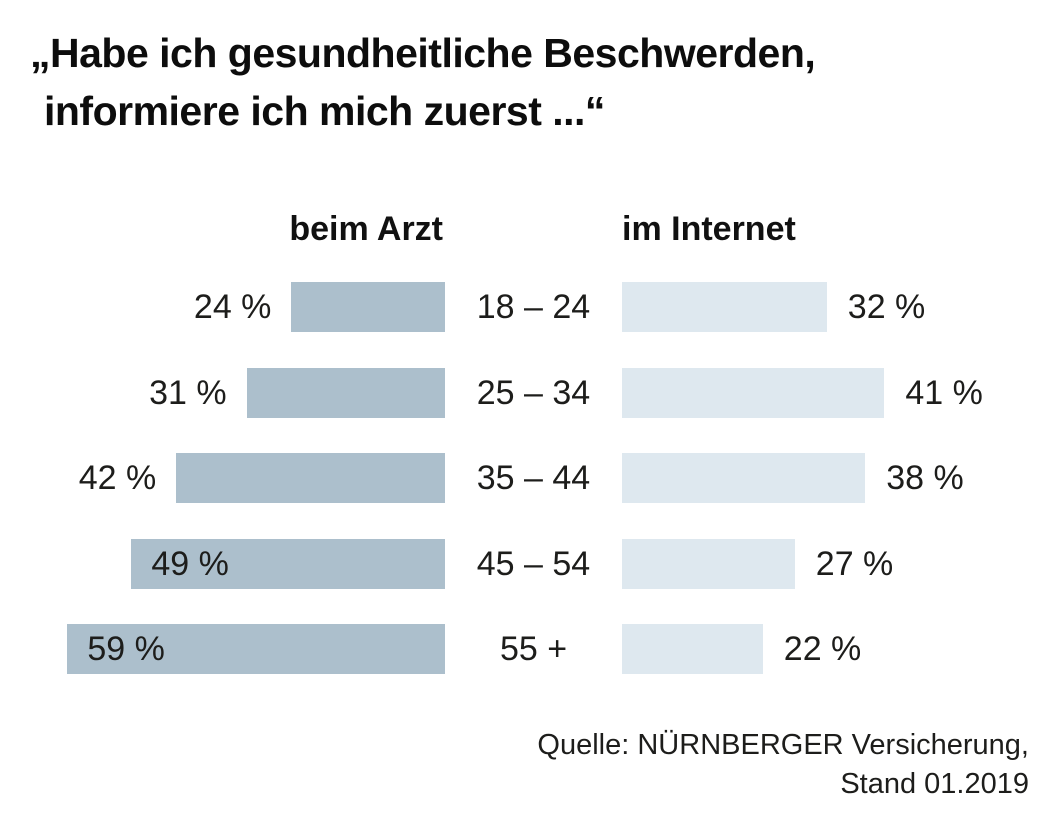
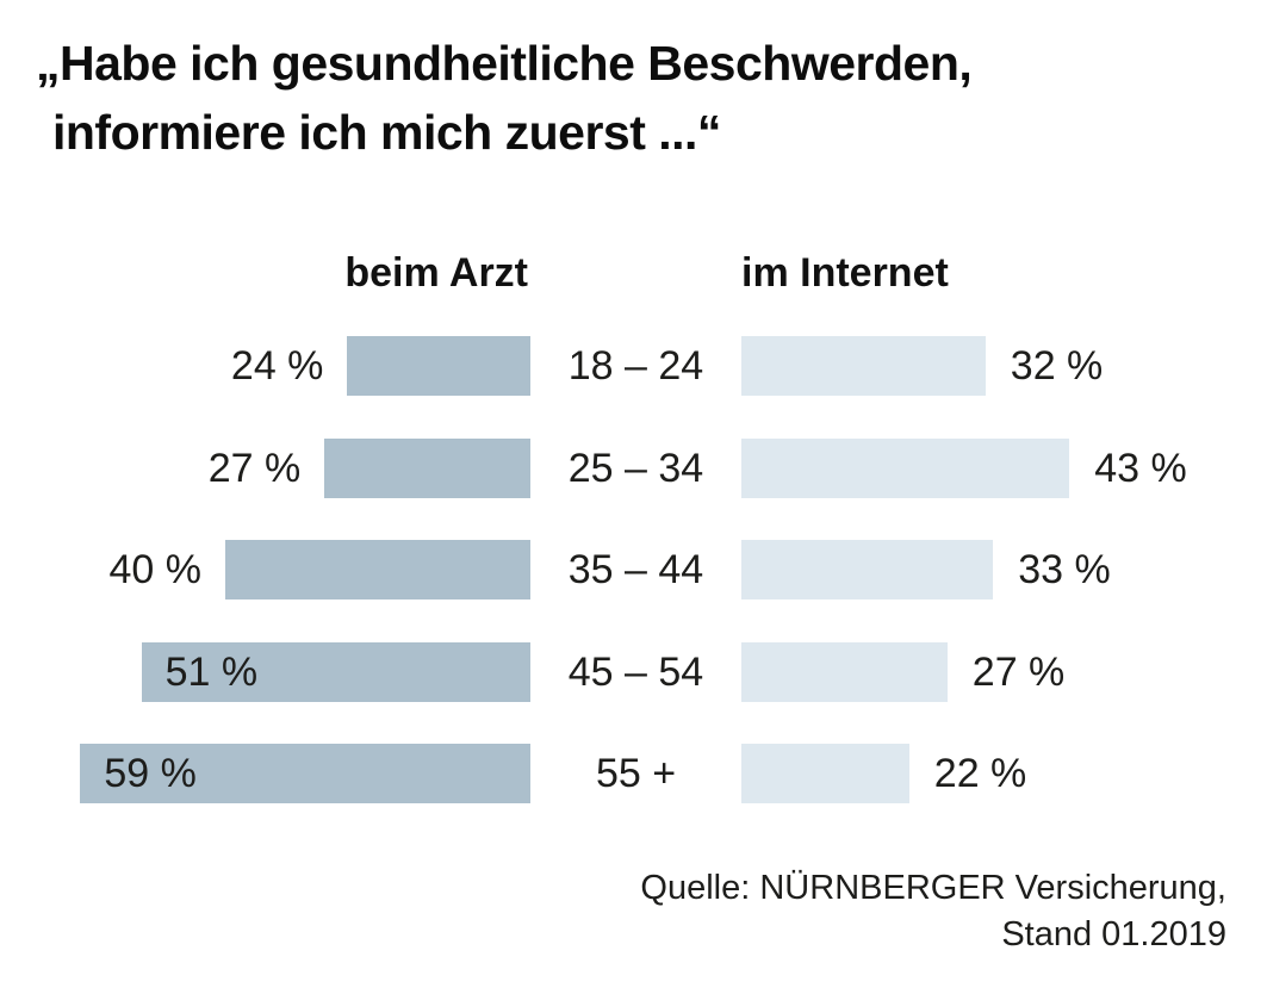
beim Arzt/25 – 34: 31 -> 27
im Internet/25 – 34: 41 -> 43
beim Arzt/35 – 44: 42 -> 40
im Internet/35 – 44: 38 -> 33
beim Arzt/45 – 54: 49 -> 51
